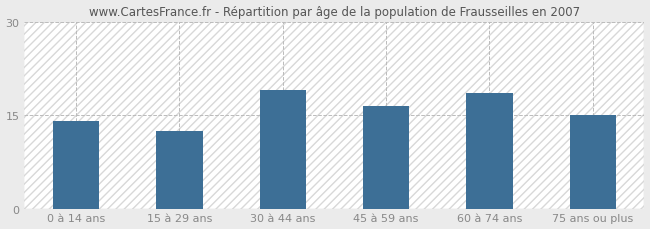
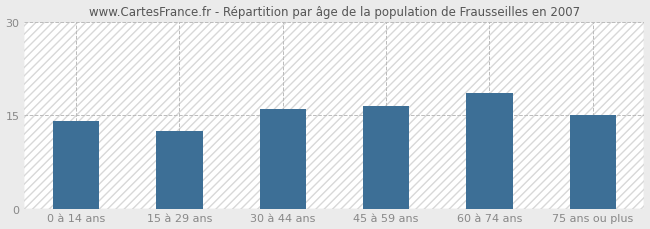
30 à 44 ans: 19.0 -> 16.0
